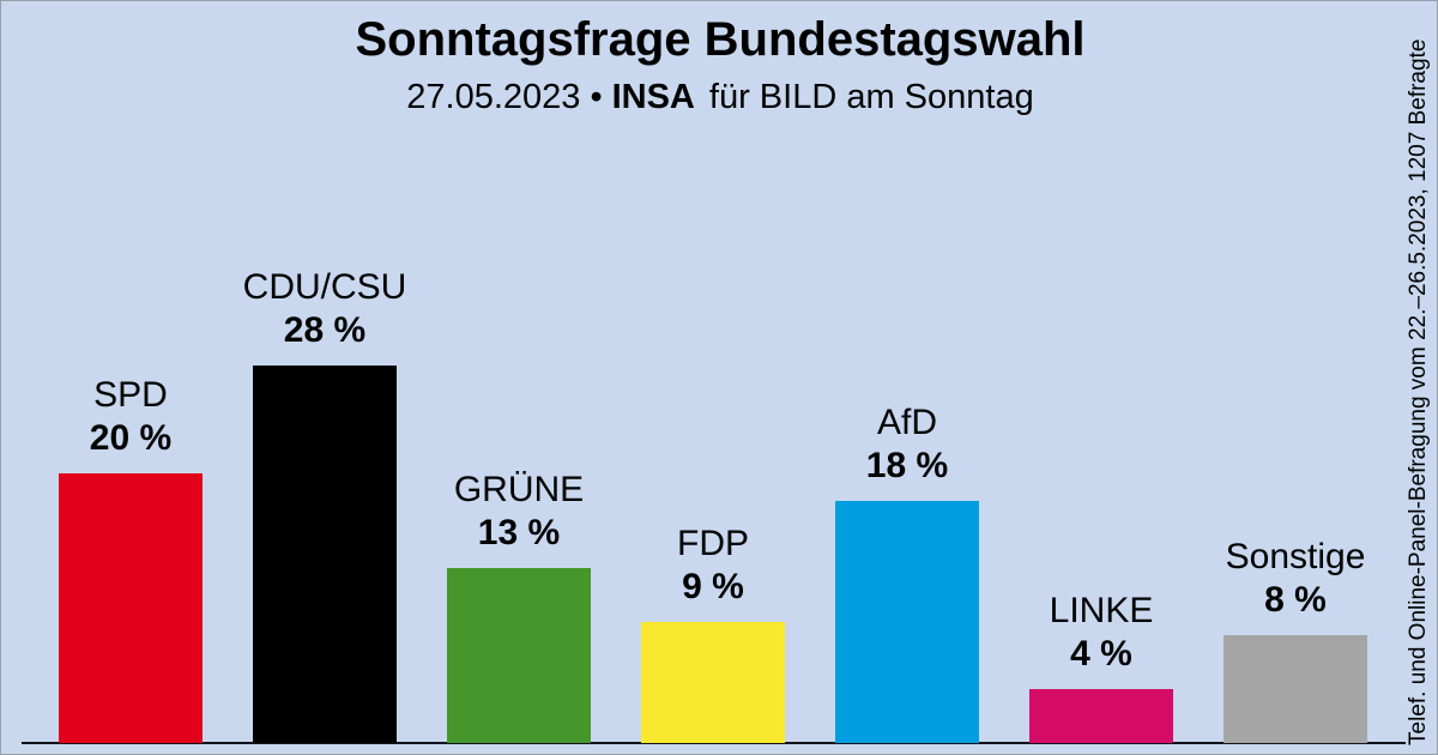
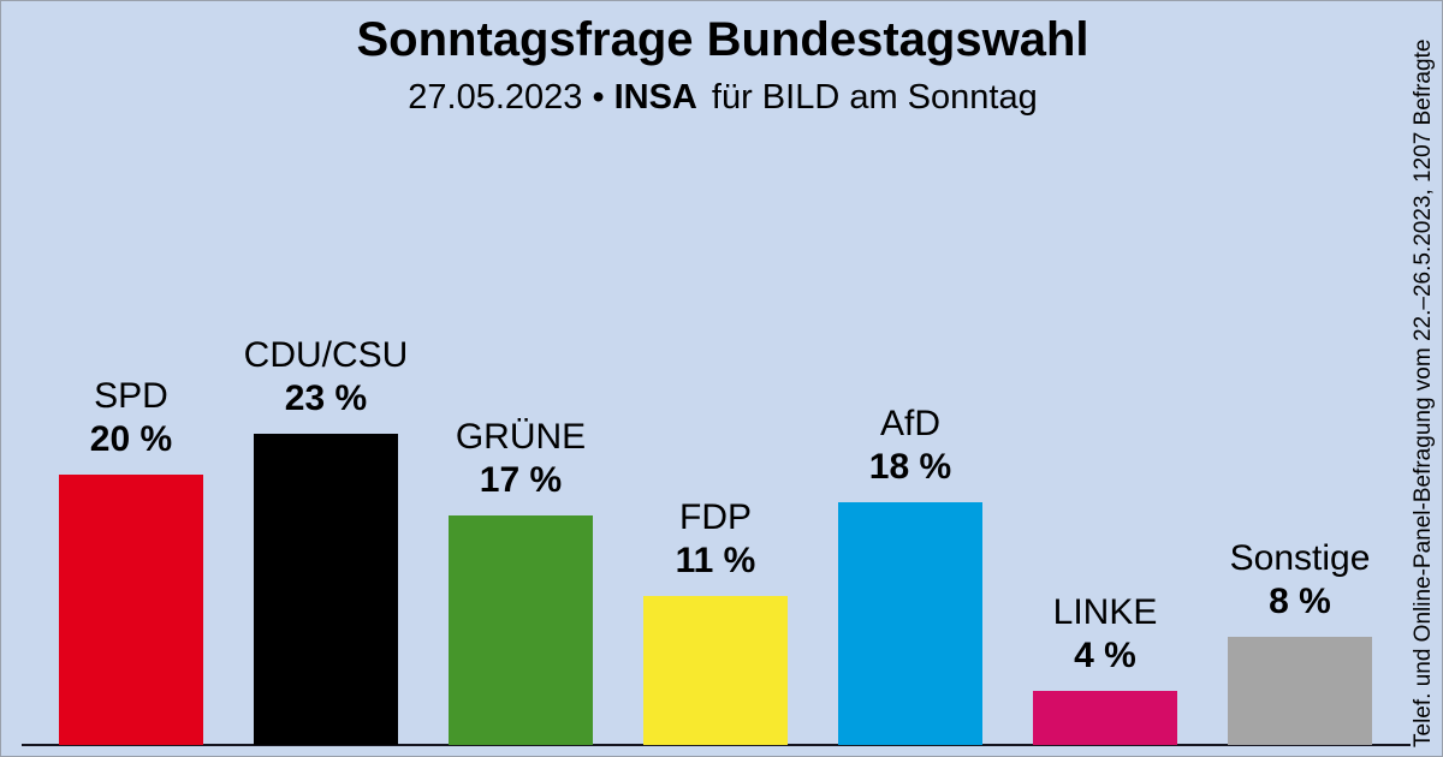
CDU/CSU: 28 -> 23
GRÜNE: 13 -> 17
FDP: 9 -> 11
